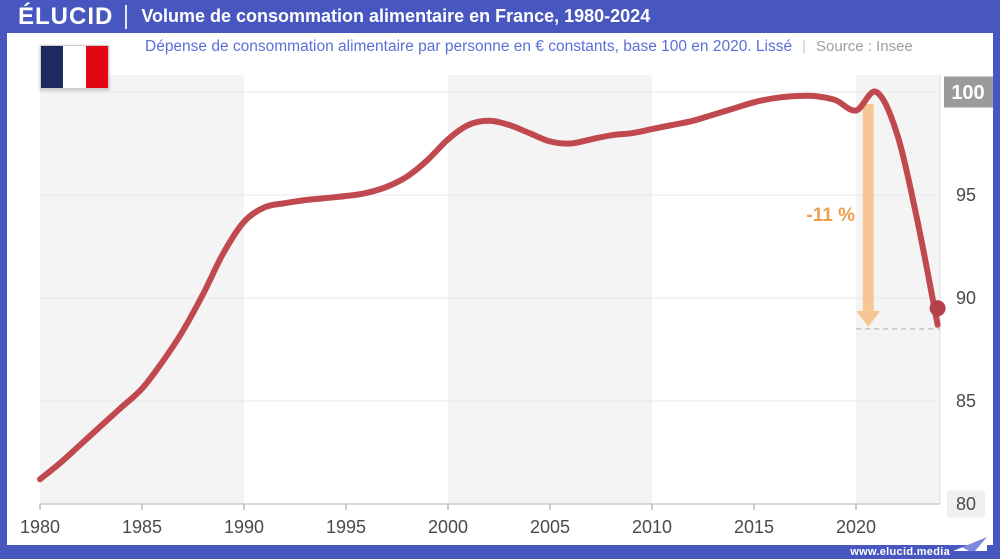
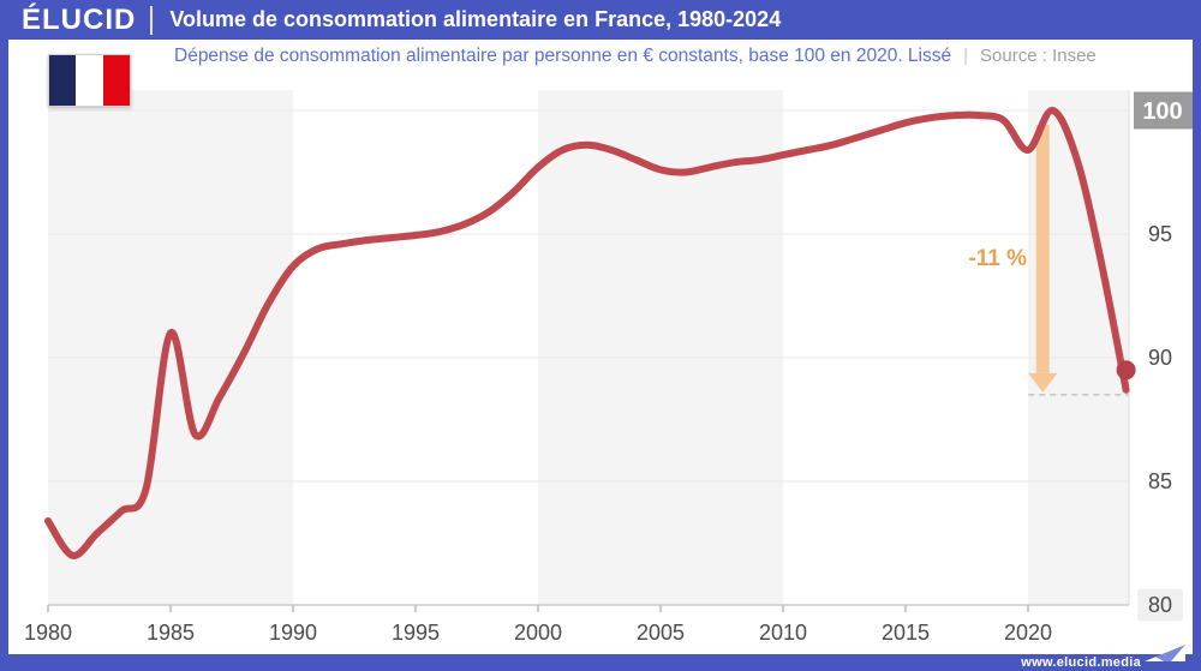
1980: 81.2 -> 83.4
1985: 85.6 -> 91.0
2020: 99.1 -> 98.4
